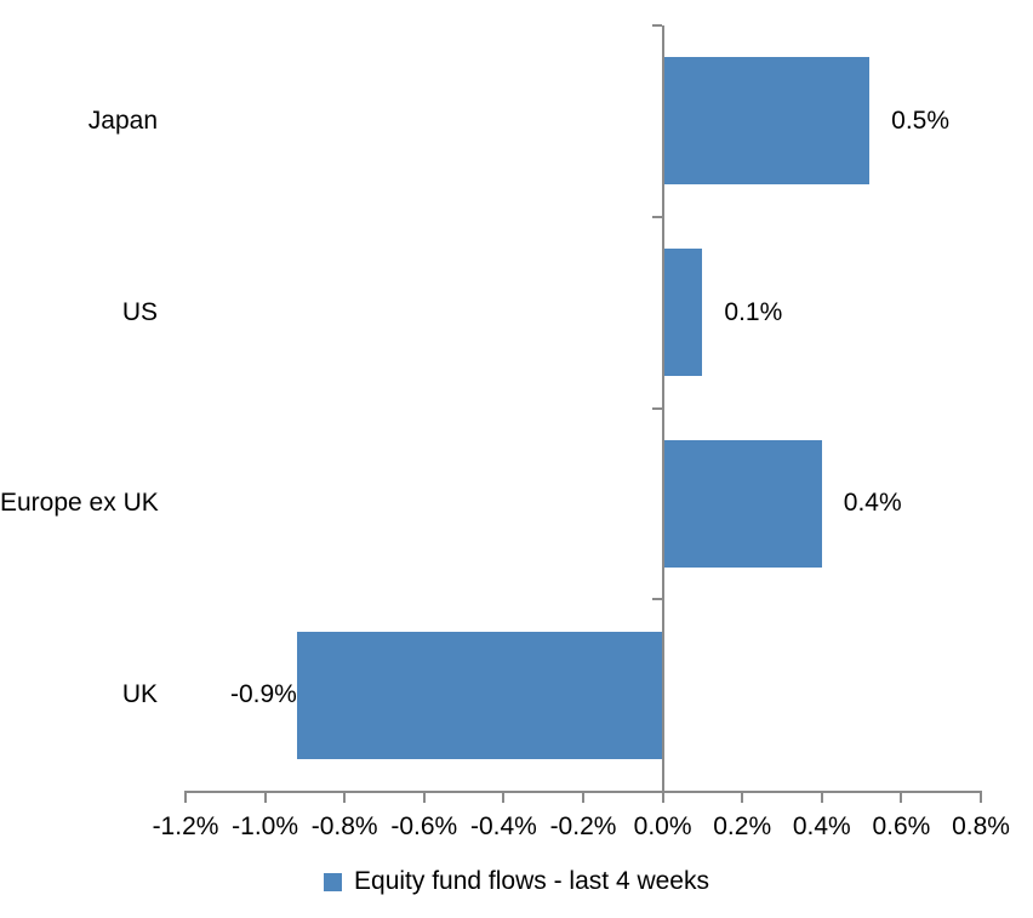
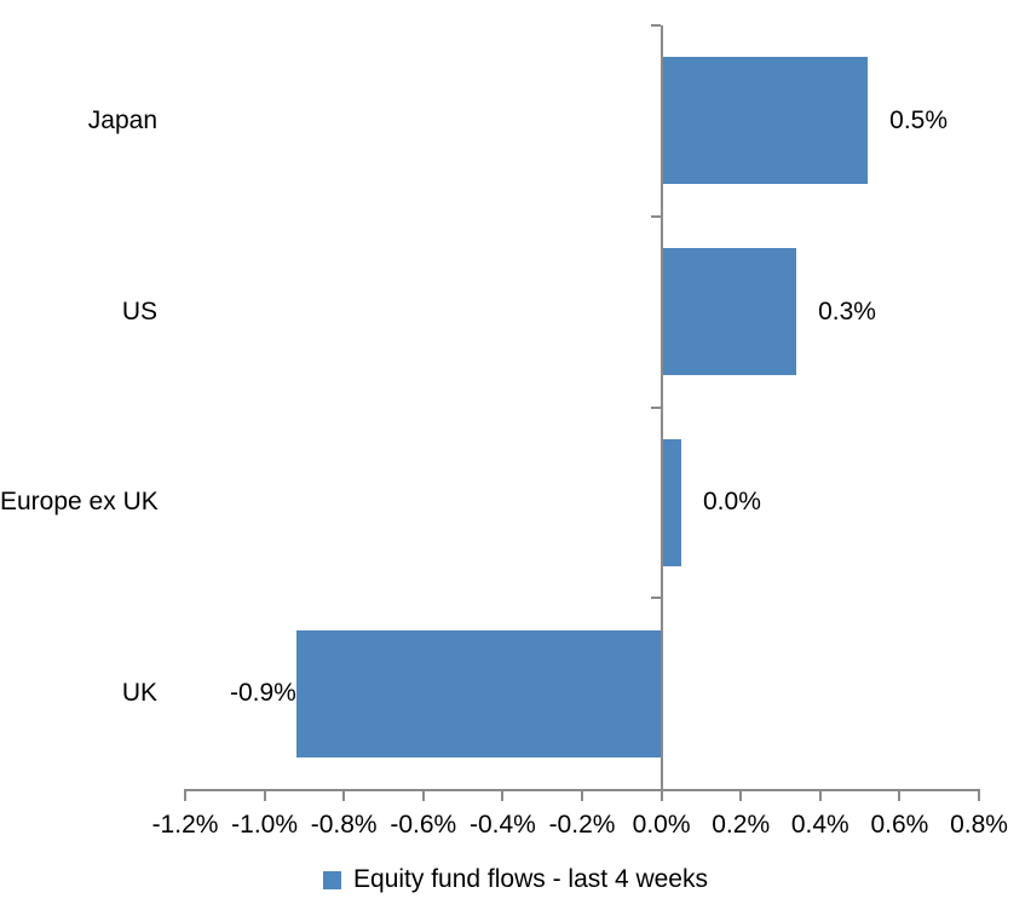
US: 0.1% -> 0.3%
Europe ex UK: 0.4% -> 0.0%
